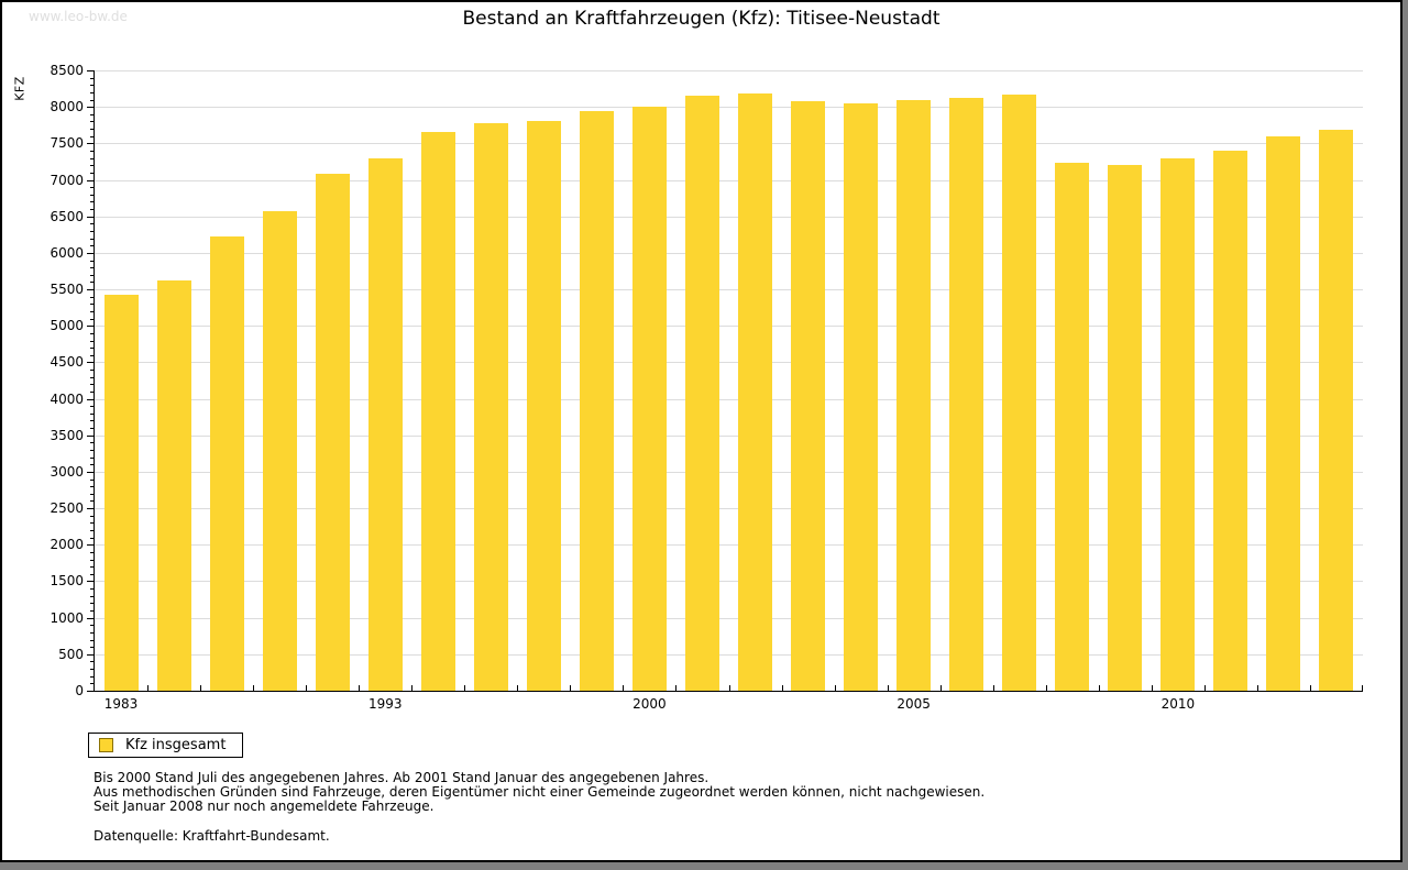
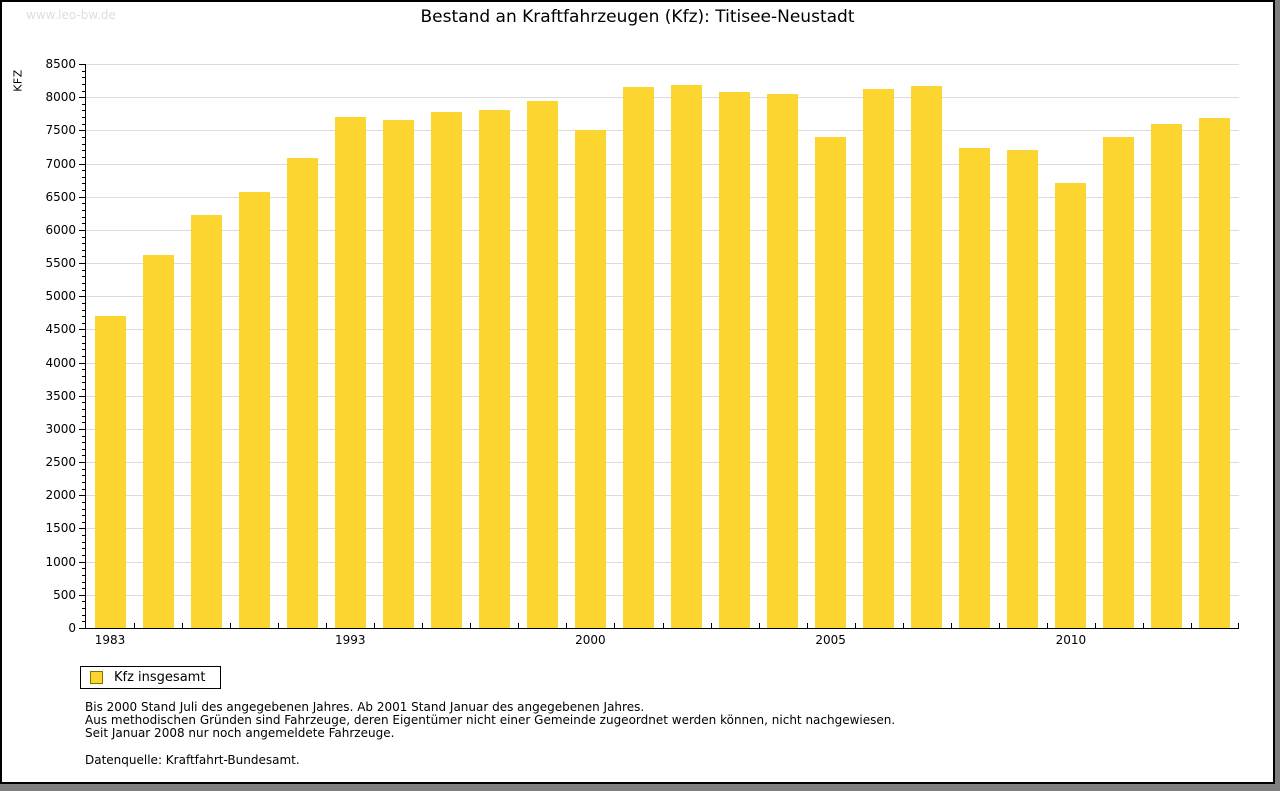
1983: 5400 -> 4700
1993: 7300 -> 7700
2000: 8000 -> 7500
2005: 8100 -> 7400
2010: 7300 -> 6700
